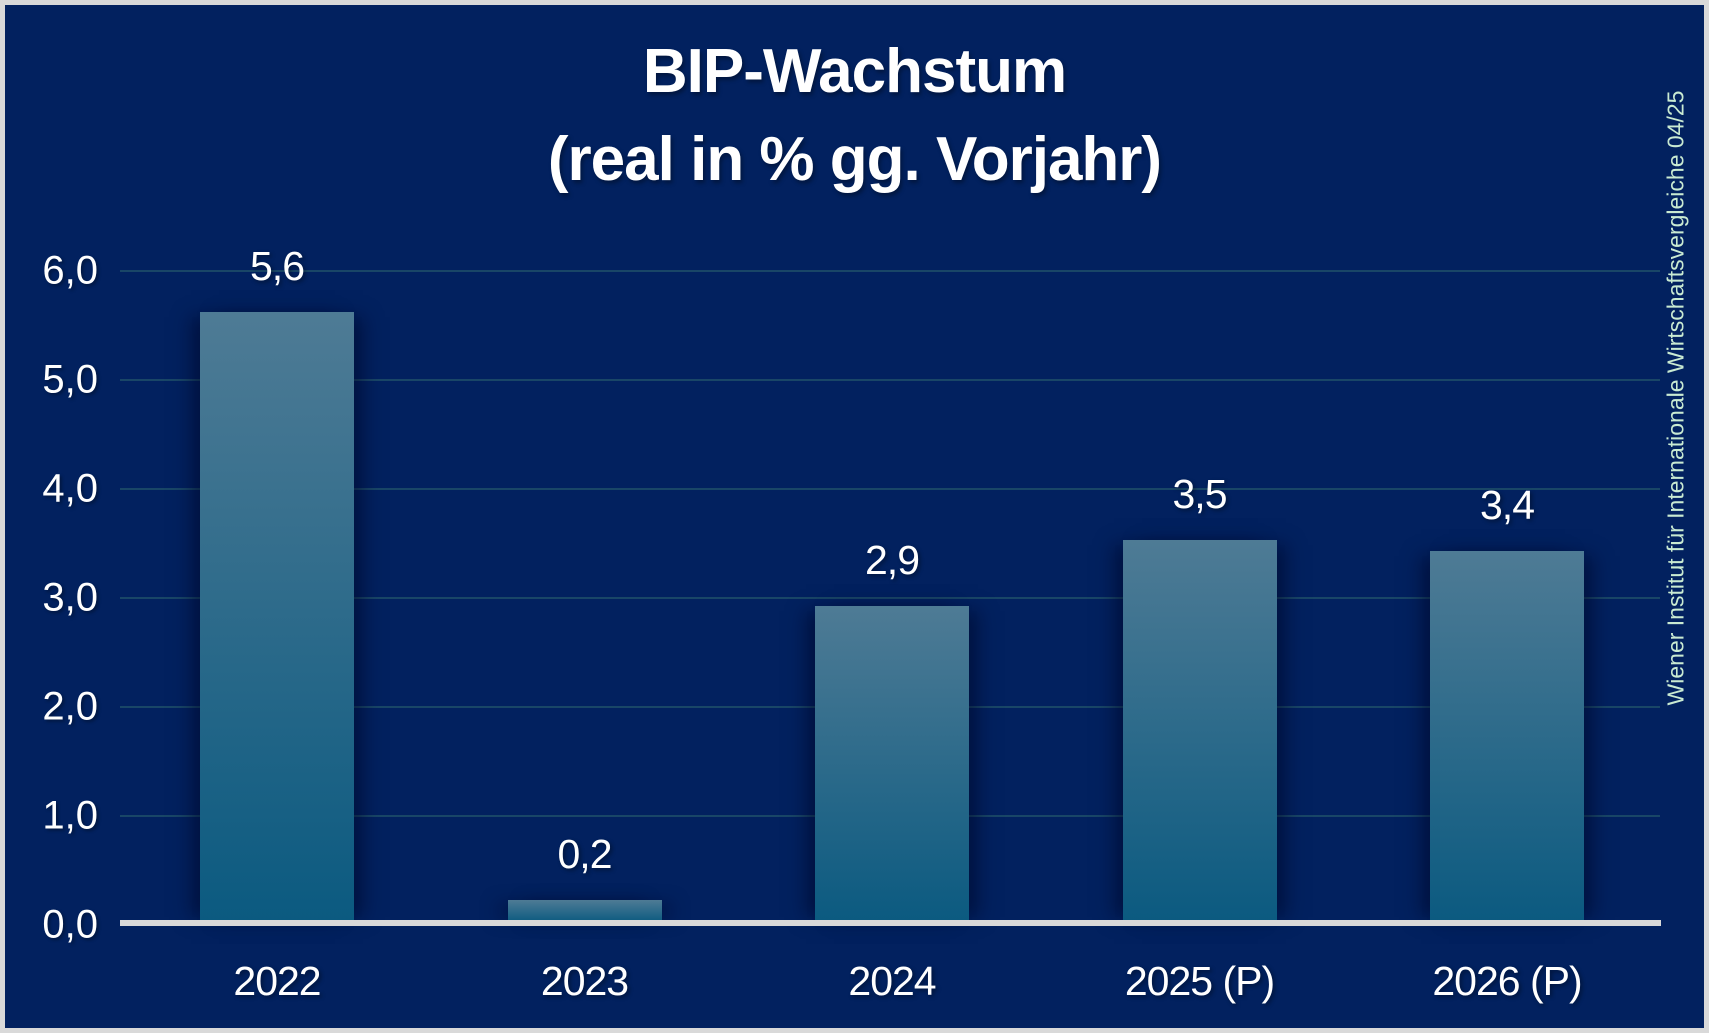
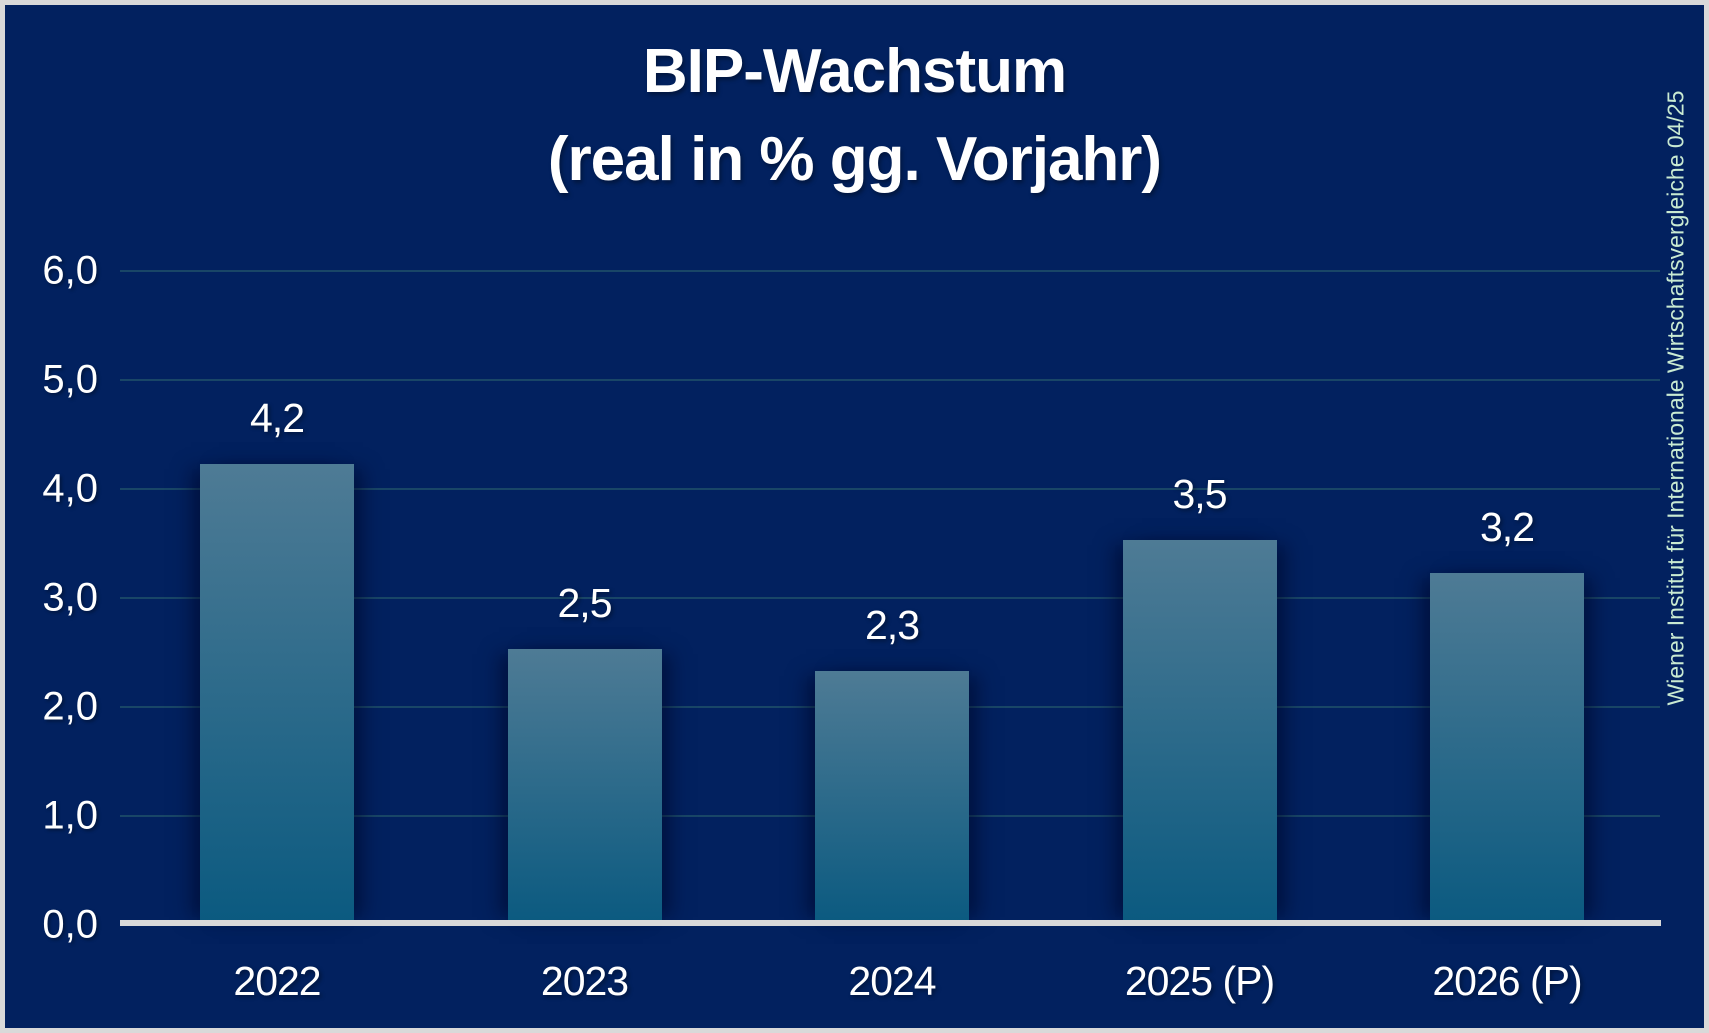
2022: 5,6 -> 4,2
2023: 0,2 -> 2,5
2024: 2,9 -> 2,3
2026 (P): 3,4 -> 3,2
